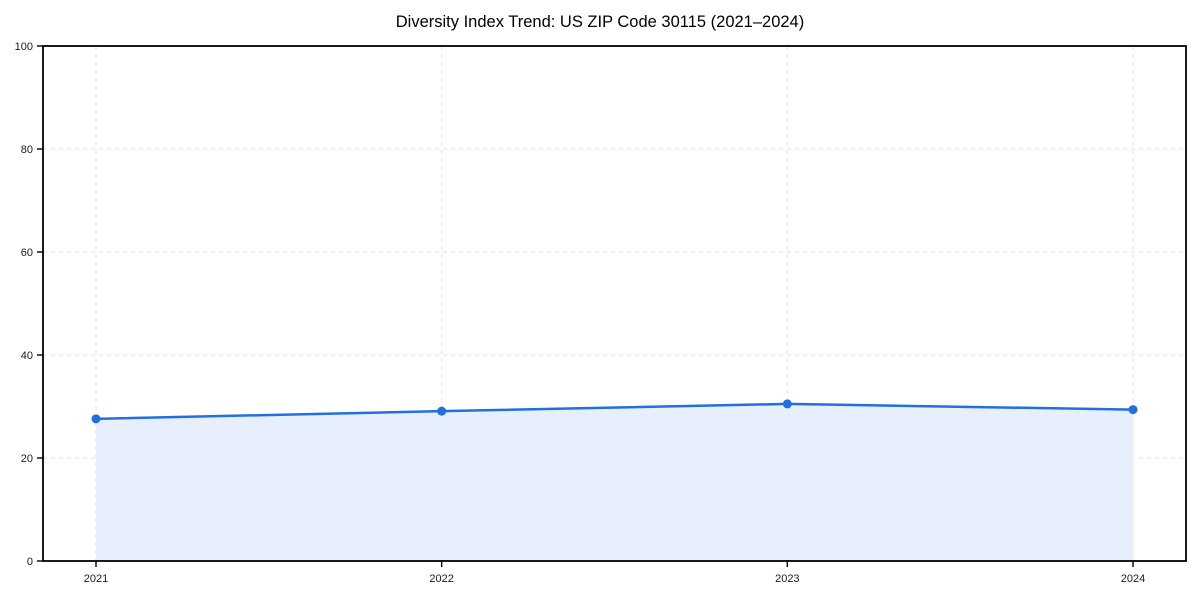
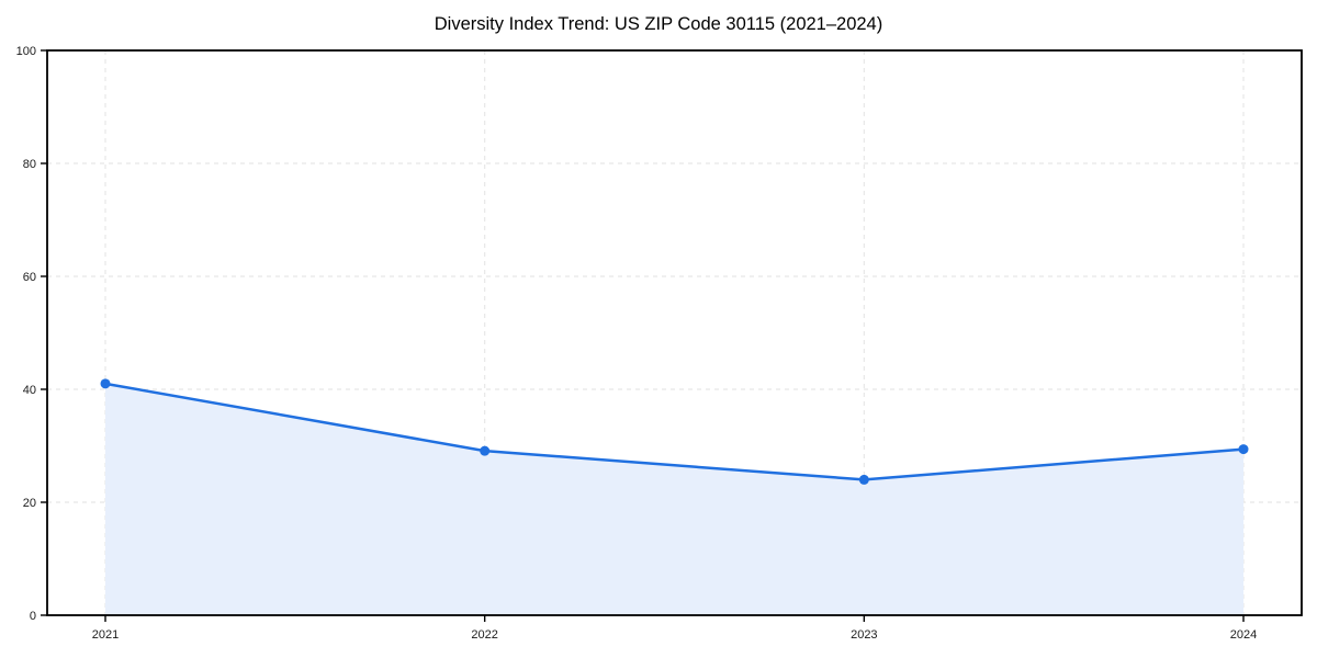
2021: 28 -> 41
2023: 30 -> 24
